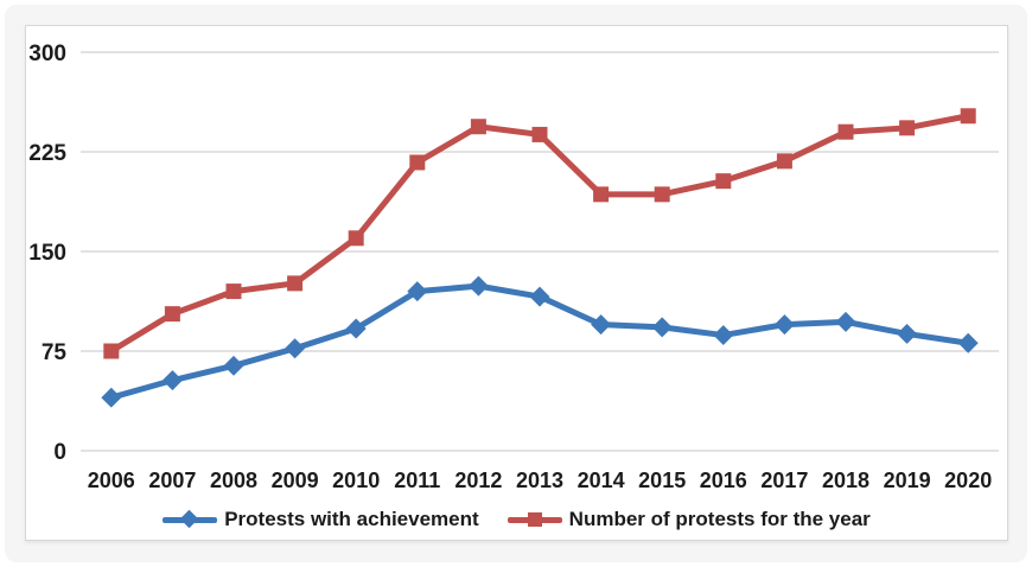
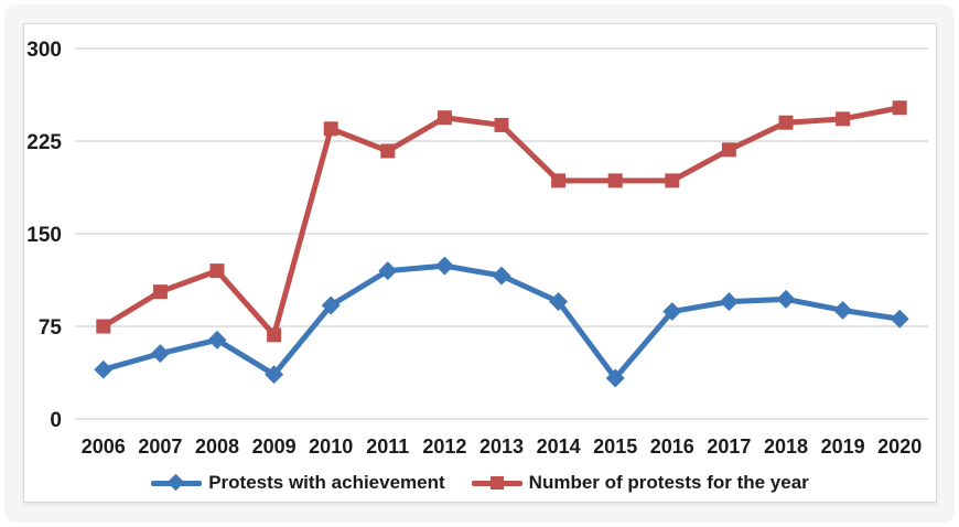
Protests with achievement/2009: 77 -> 36
Number of protests for the year/2009: 126 -> 68
Number of protests for the year/2010: 160 -> 235
Protests with achievement/2015: 93 -> 33
Number of protests for the year/2016: 203 -> 193
